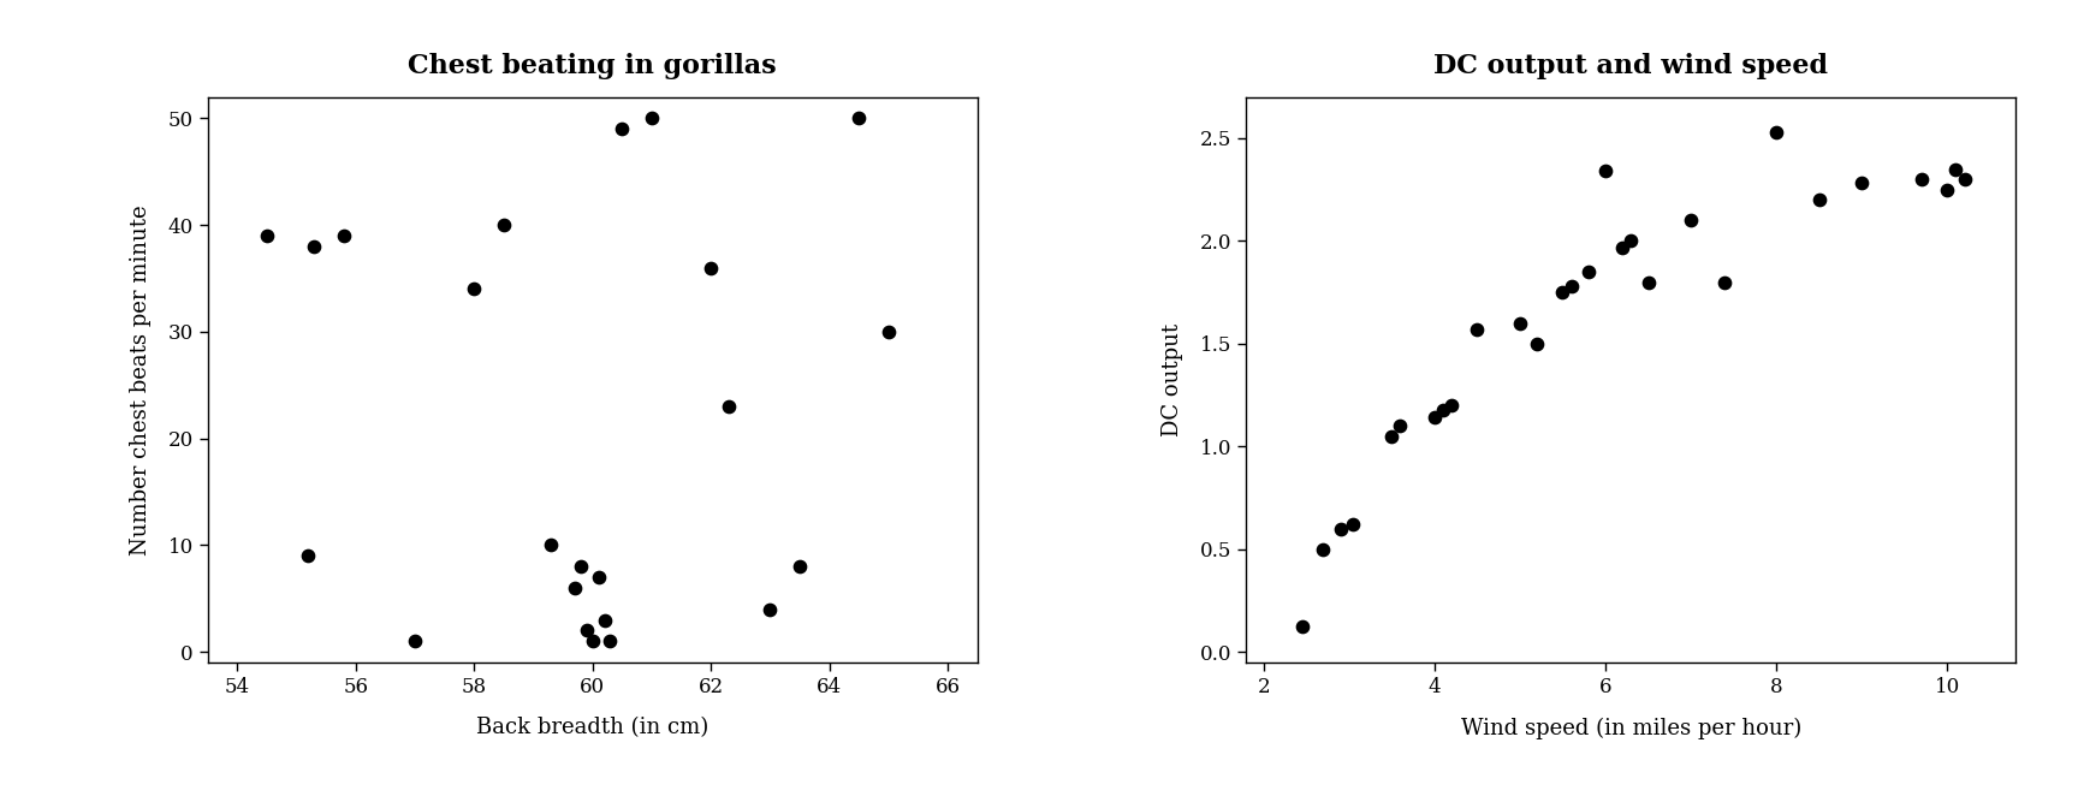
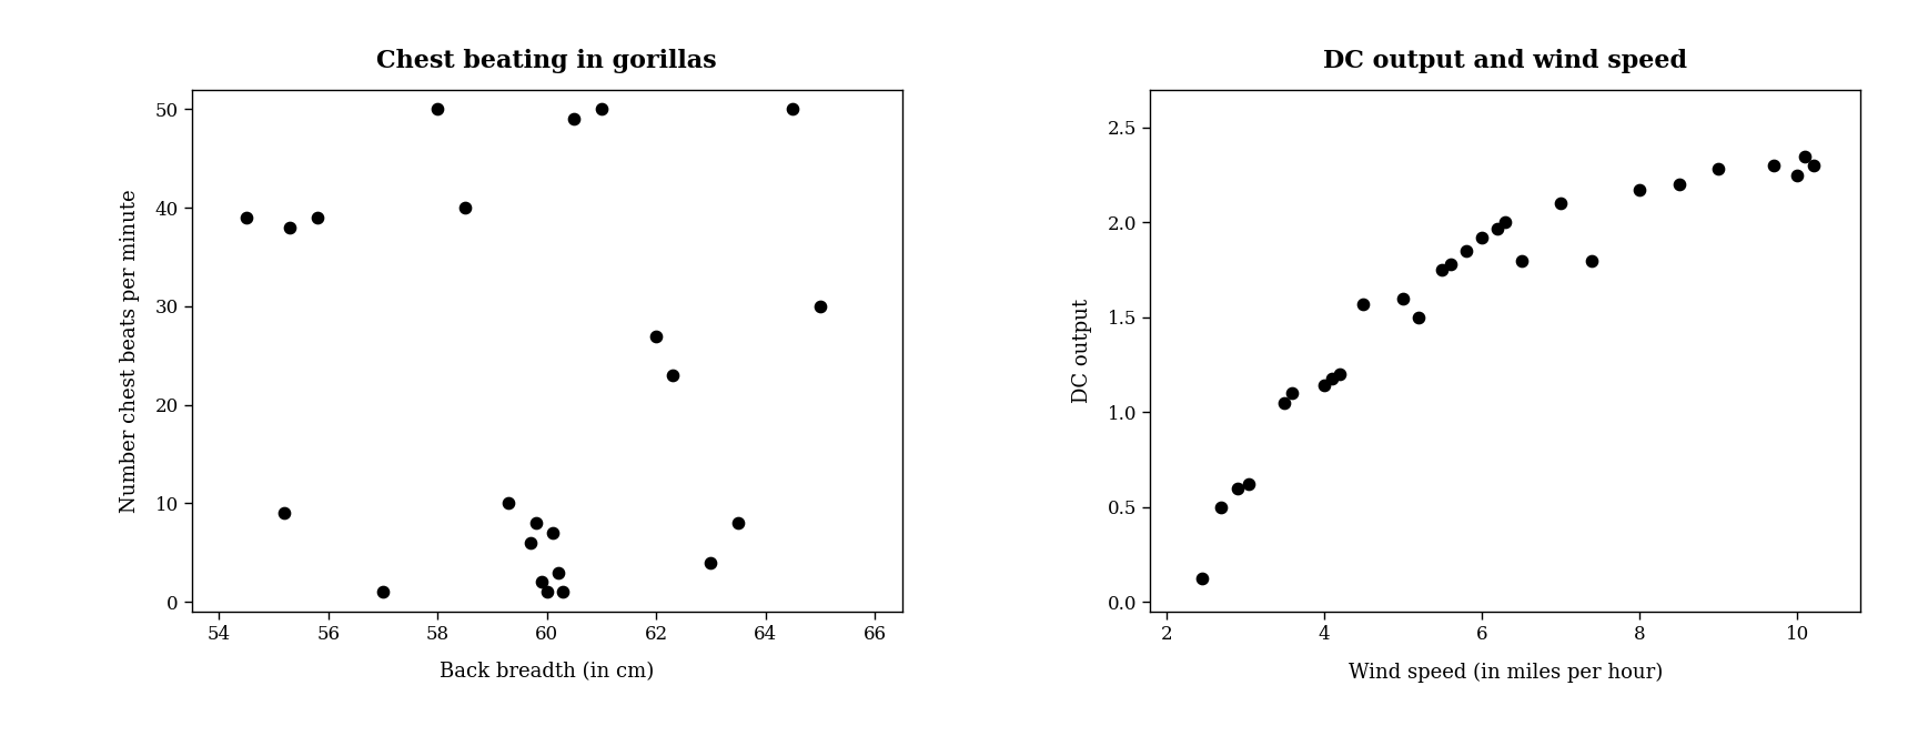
Chest beating in gorillas/58: 34 -> 50
Chest beating in gorillas/62: 36 -> 27
DC output and wind speed/6: 2.34 -> 1.92
DC output and wind speed/8: 2.53 -> 2.17
